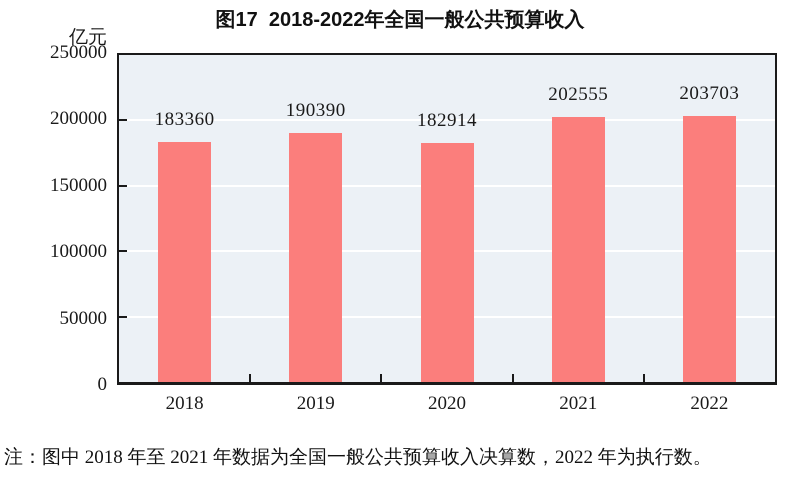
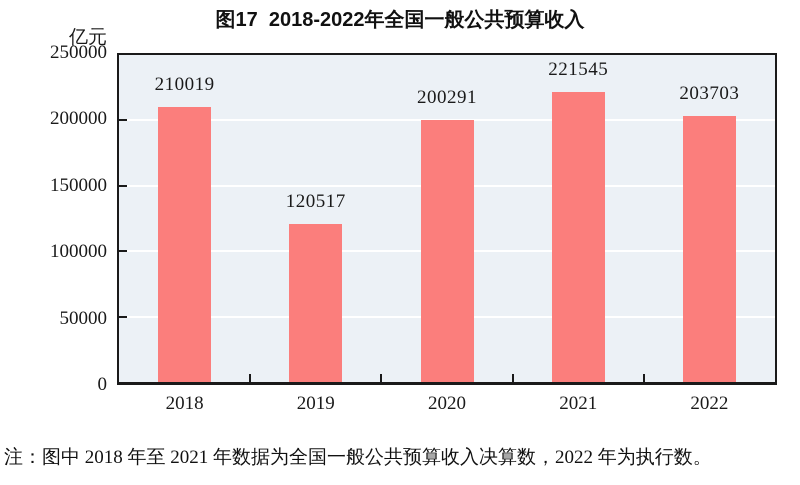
2018: 183360 -> 210019
2019: 190390 -> 120517
2020: 182914 -> 200291
2021: 202555 -> 221545
